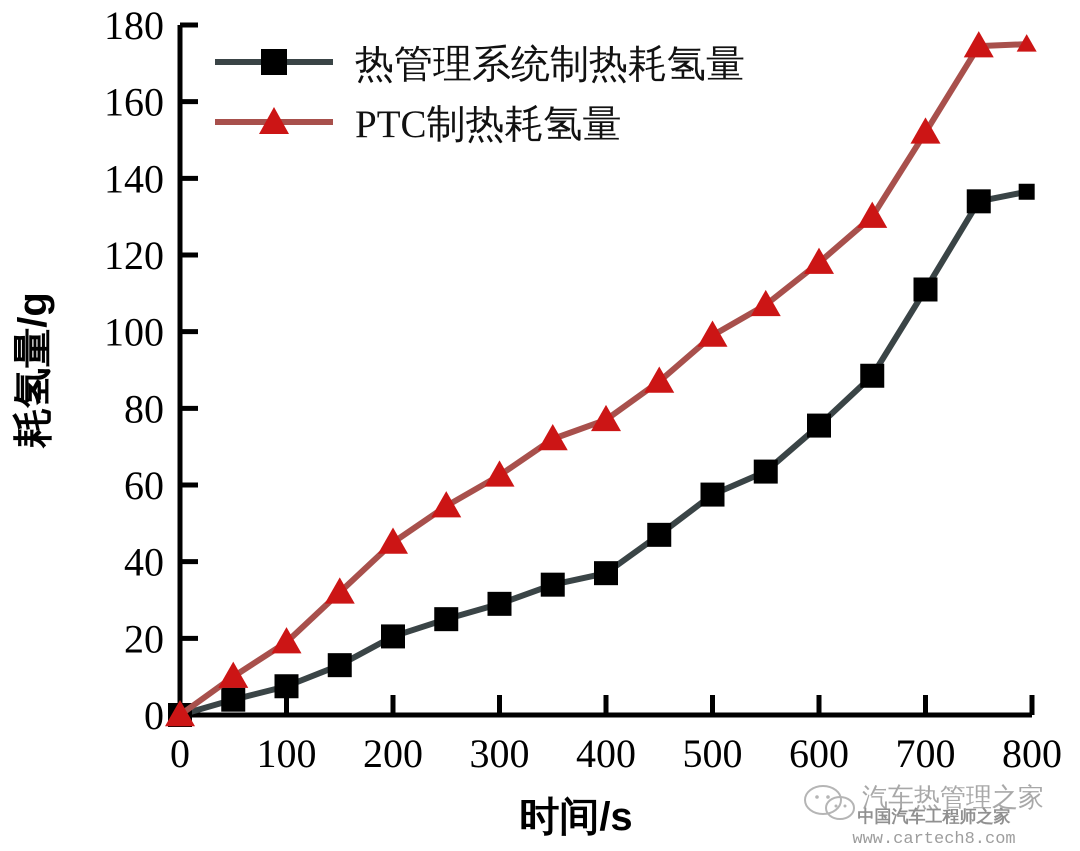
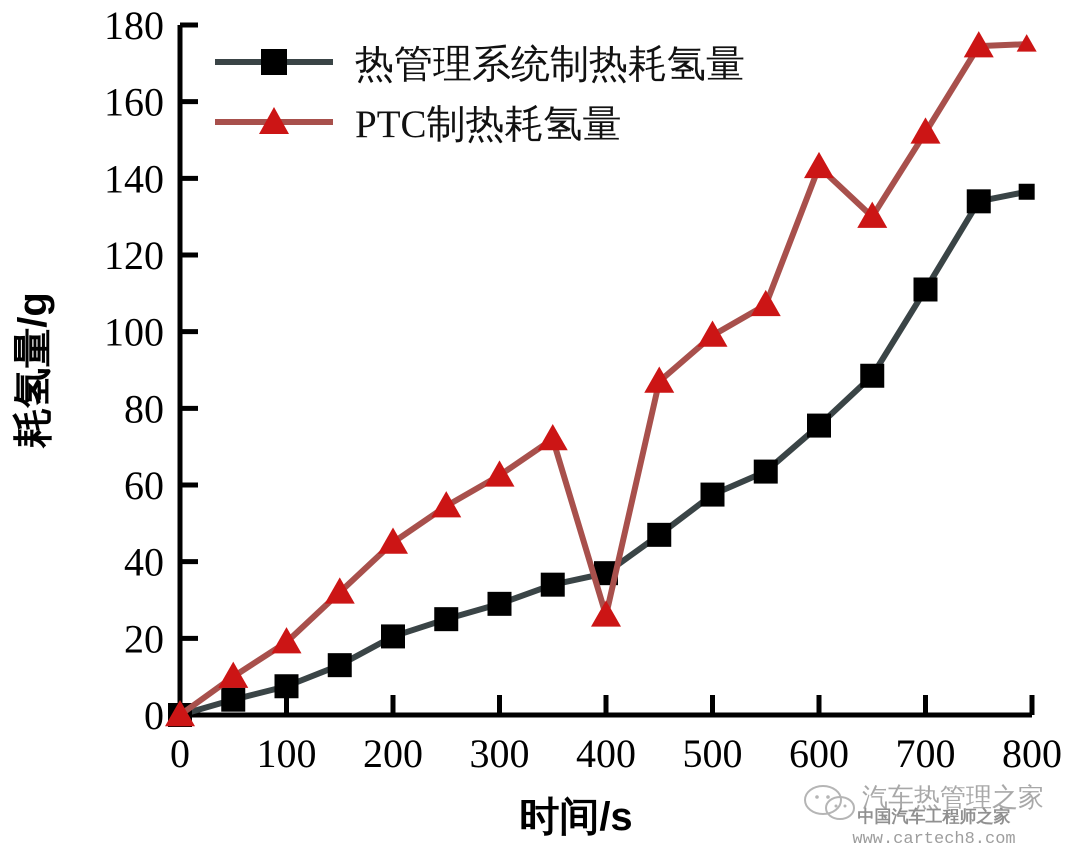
PTC制热耗氢量/400: 77 -> 26
PTC制热耗氢量/600: 118 -> 143
